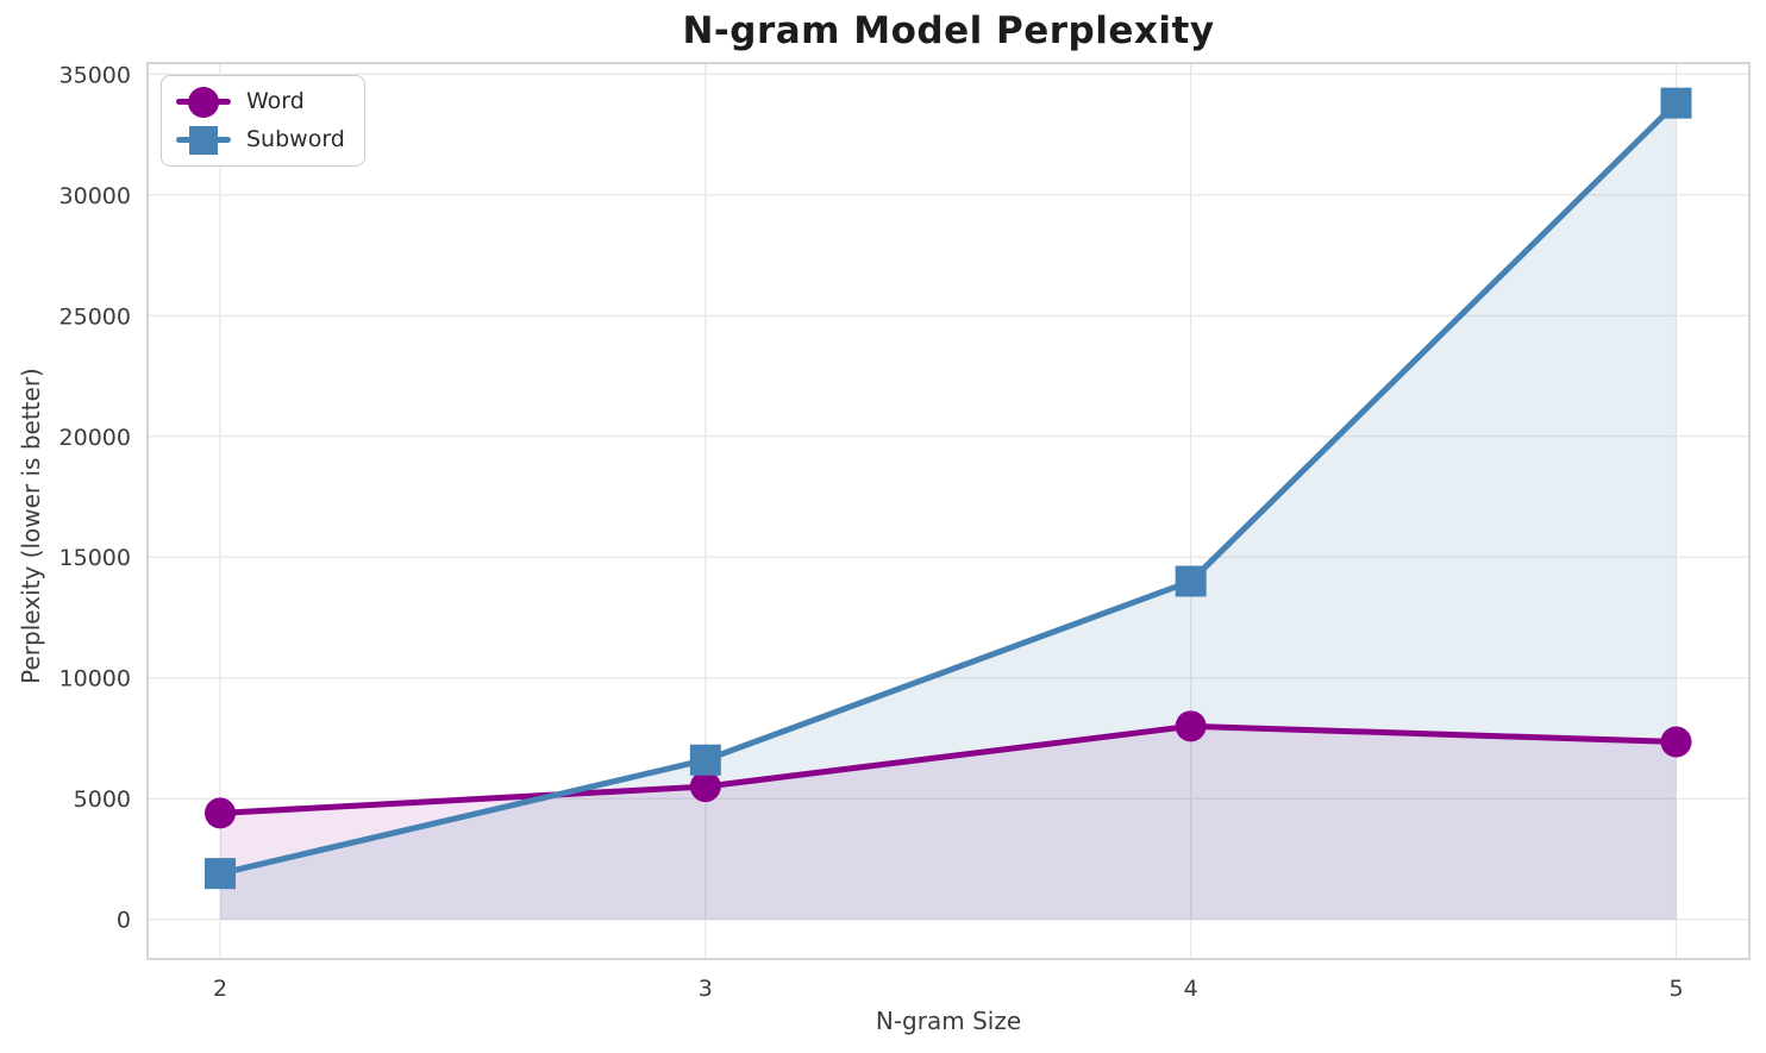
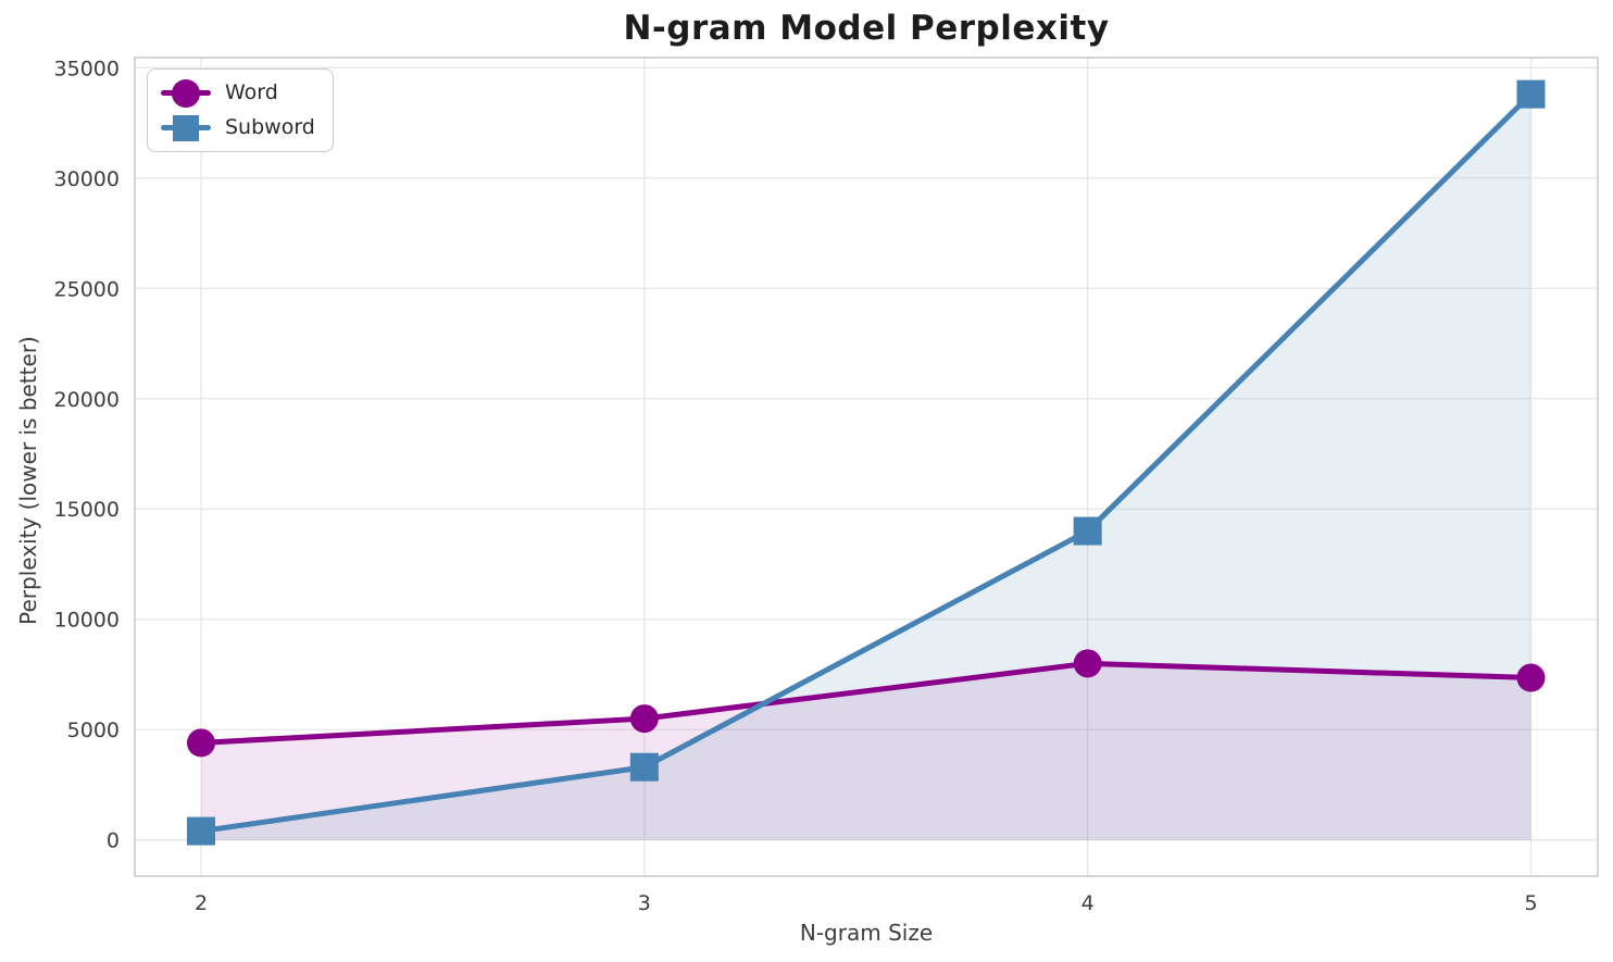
Subword/2: 1900 -> 400
Subword/3: 6600 -> 3300
